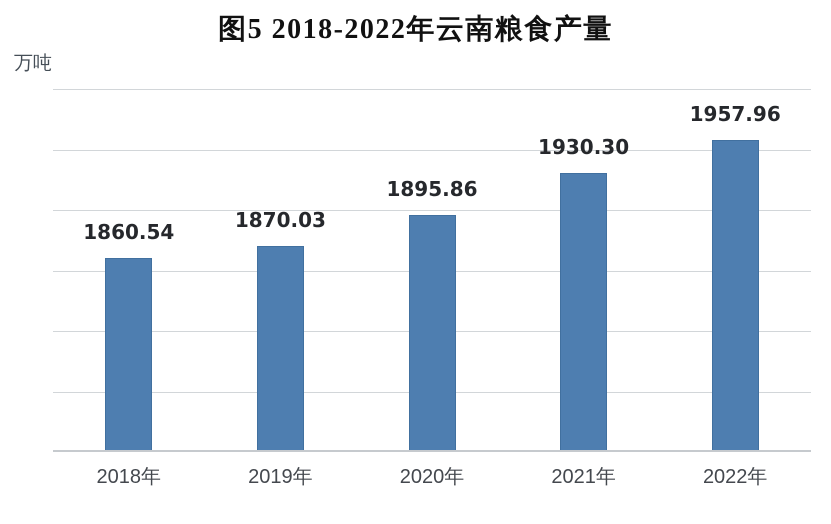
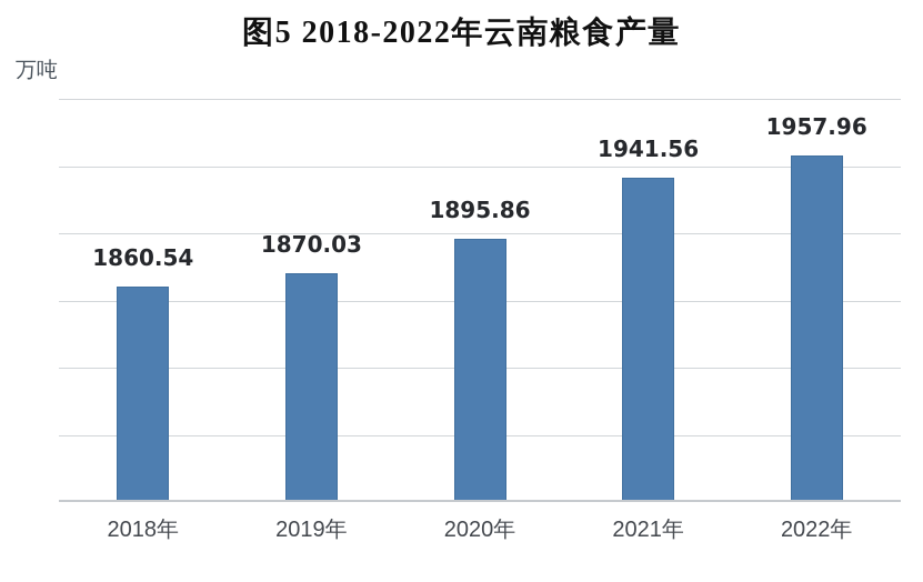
2021年: 1930.30 -> 1941.56
